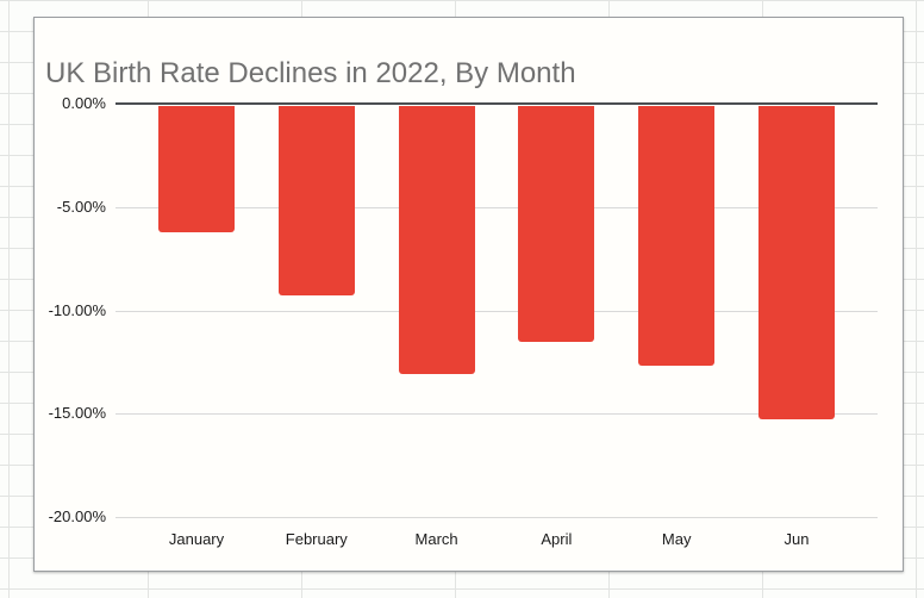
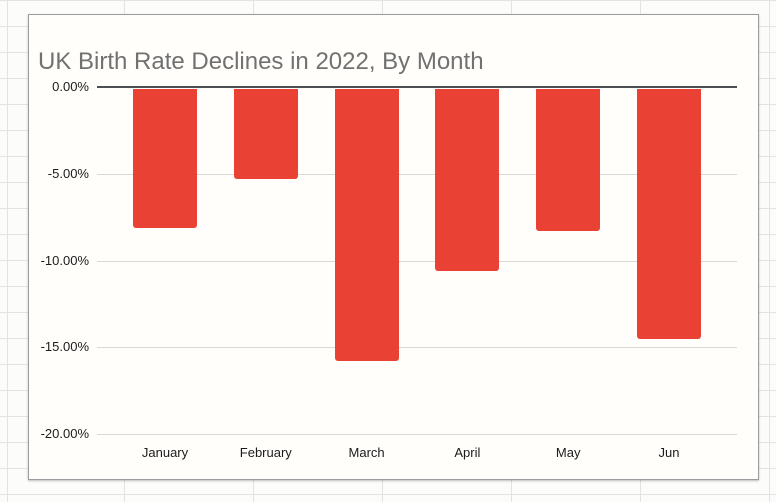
January: -6.2% -> -8.1%
February: -9.3% -> -5.3%
March: -13.1% -> -15.8%
April: -11.5% -> -10.6%
May: -12.7% -> -8.3%
Jun: -15.3% -> -14.5%
